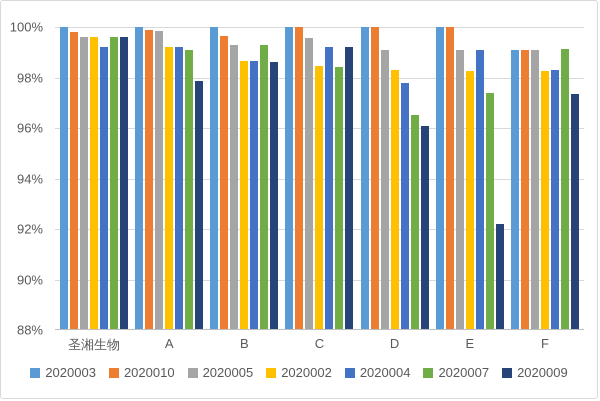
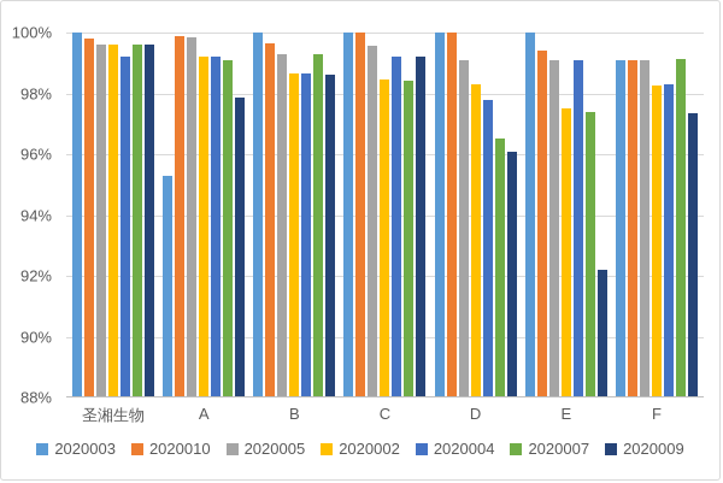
2020003/A: 100.0% -> 95.3%
2020010/E: 100.0% -> 99.4%
2020002/E: 98.2% -> 97.5%
